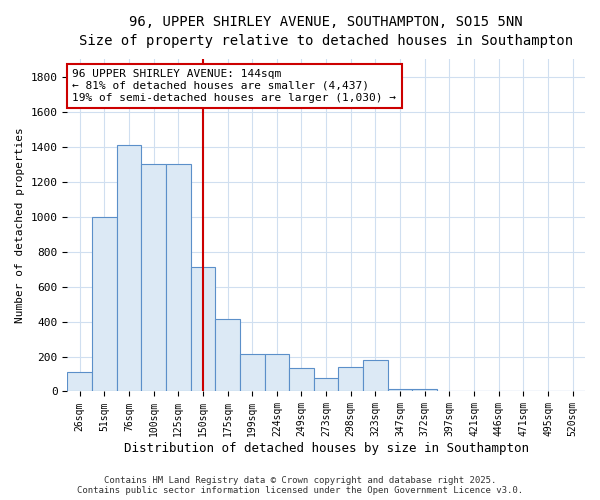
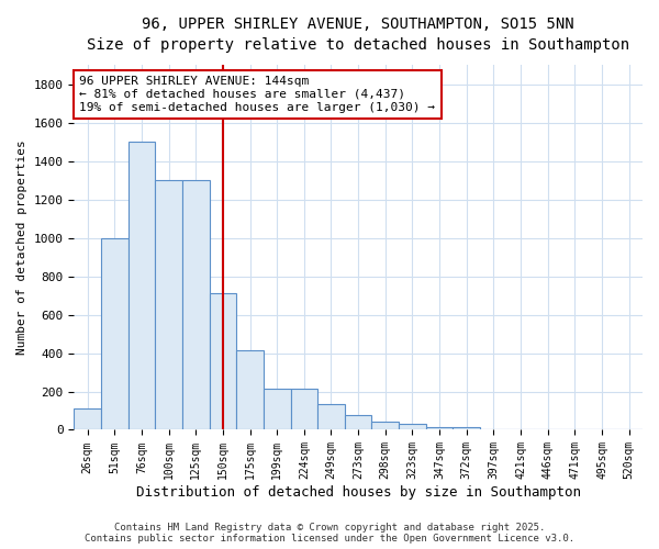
76sqm: 1410 -> 1500
298sqm: 140 -> 40
323sqm: 180 -> 30
